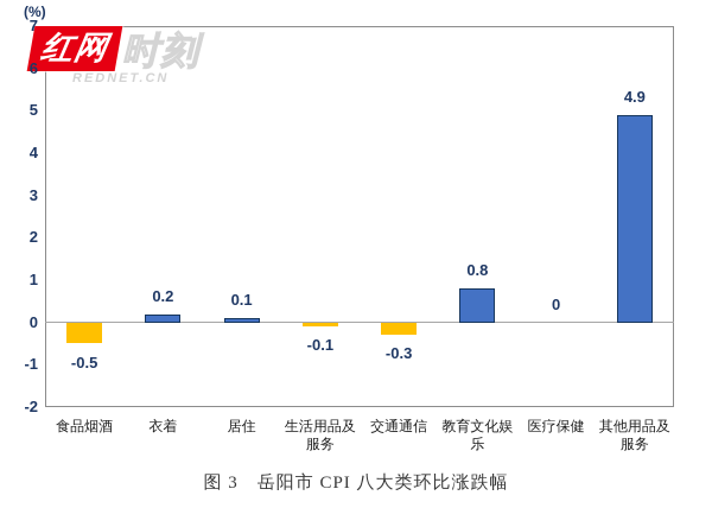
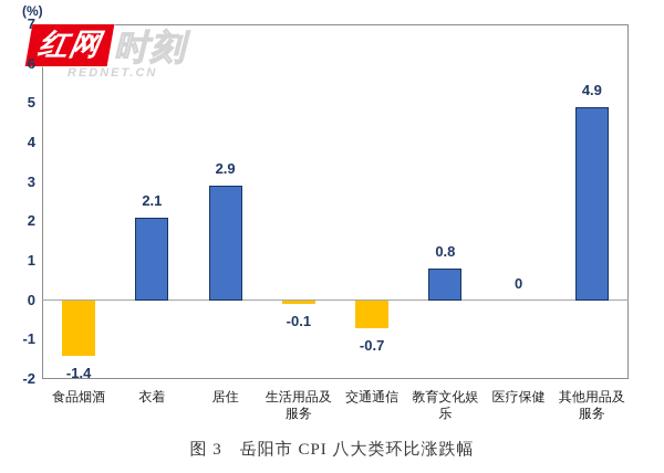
食品烟酒: -0.5 -> -1.4
衣着: 0.2 -> 2.1
居住: 0.1 -> 2.9
交通通信: -0.3 -> -0.7
